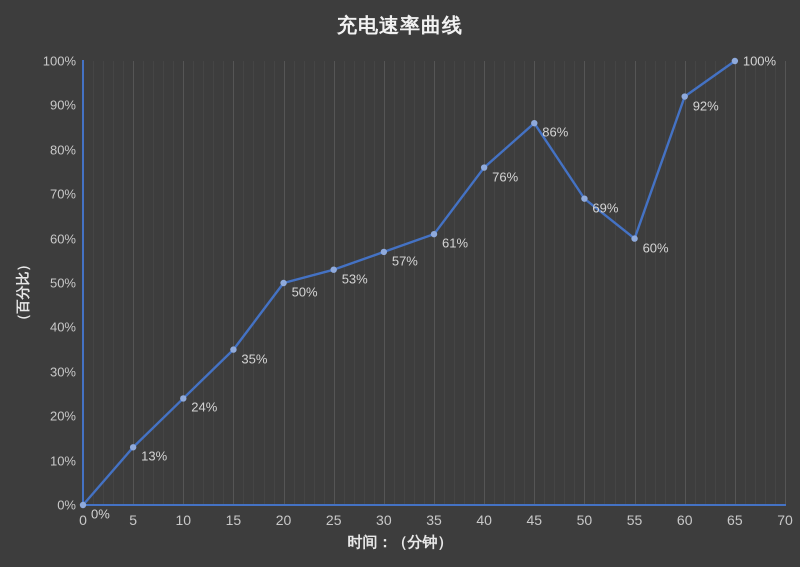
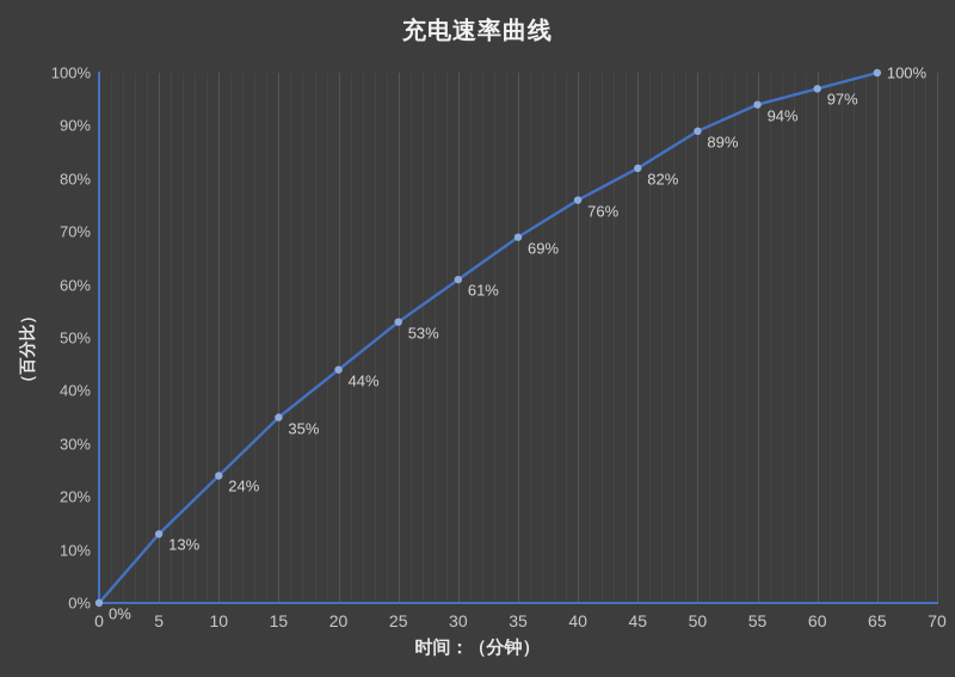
20: 50% -> 44%
30: 57% -> 61%
35: 61% -> 69%
45: 86% -> 82%
50: 69% -> 89%
55: 60% -> 94%
60: 92% -> 97%
